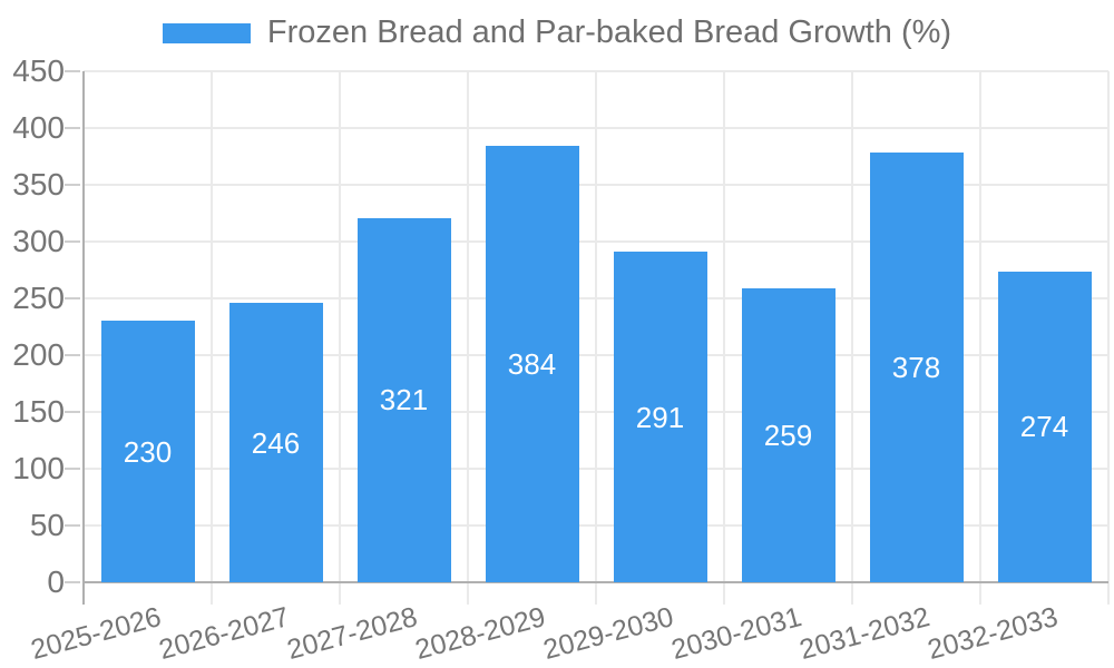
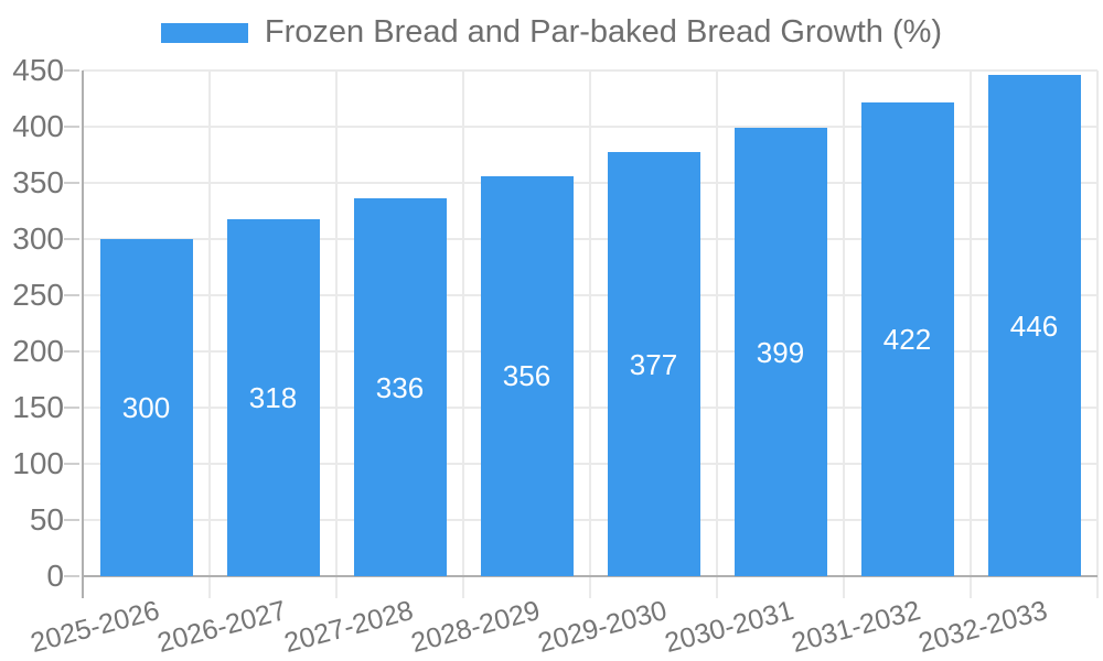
2025-2026: 230 -> 300
2026-2027: 246 -> 318
2027-2028: 321 -> 336
2028-2029: 384 -> 356
2029-2030: 291 -> 377
2030-2031: 259 -> 399
2031-2032: 378 -> 422
2032-2033: 274 -> 446
